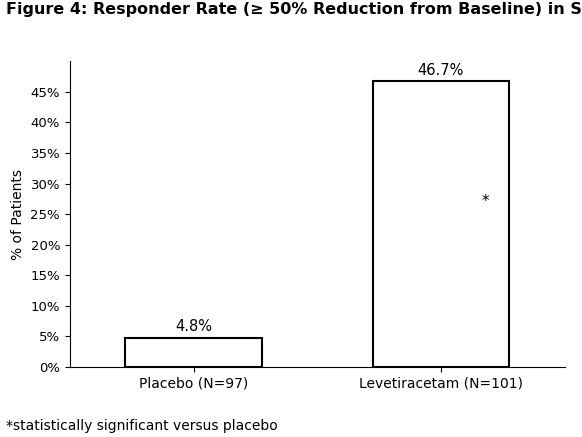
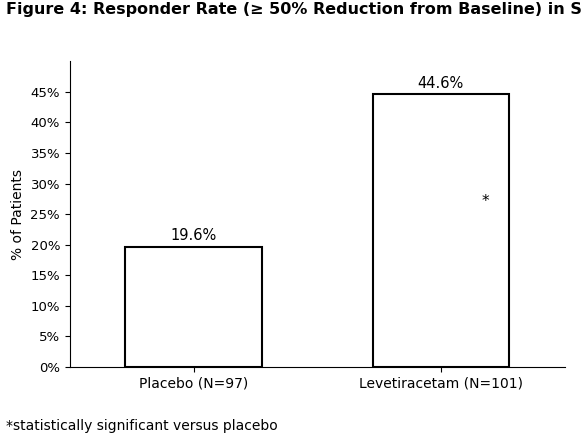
Placebo (N=97): 4.8% -> 19.6%
Levetiracetam (N=101): 46.7% -> 44.6%
